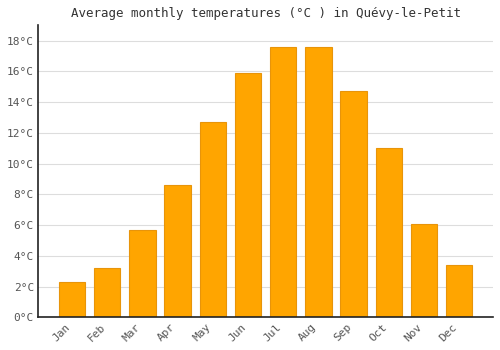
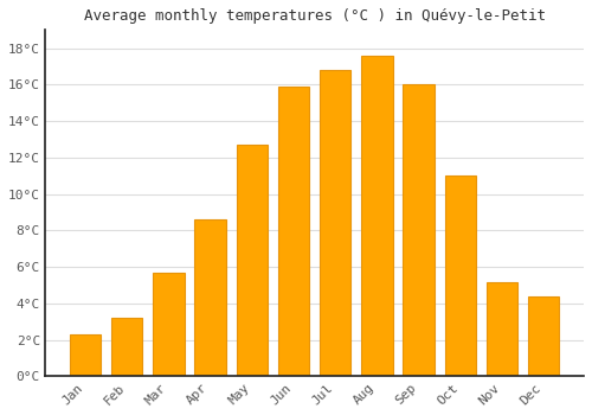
Jul: 17.6°C -> 16.8°C
Sep: 14.7°C -> 16.0°C
Nov: 6.1°C -> 5.2°C
Dec: 3.4°C -> 4.4°C
